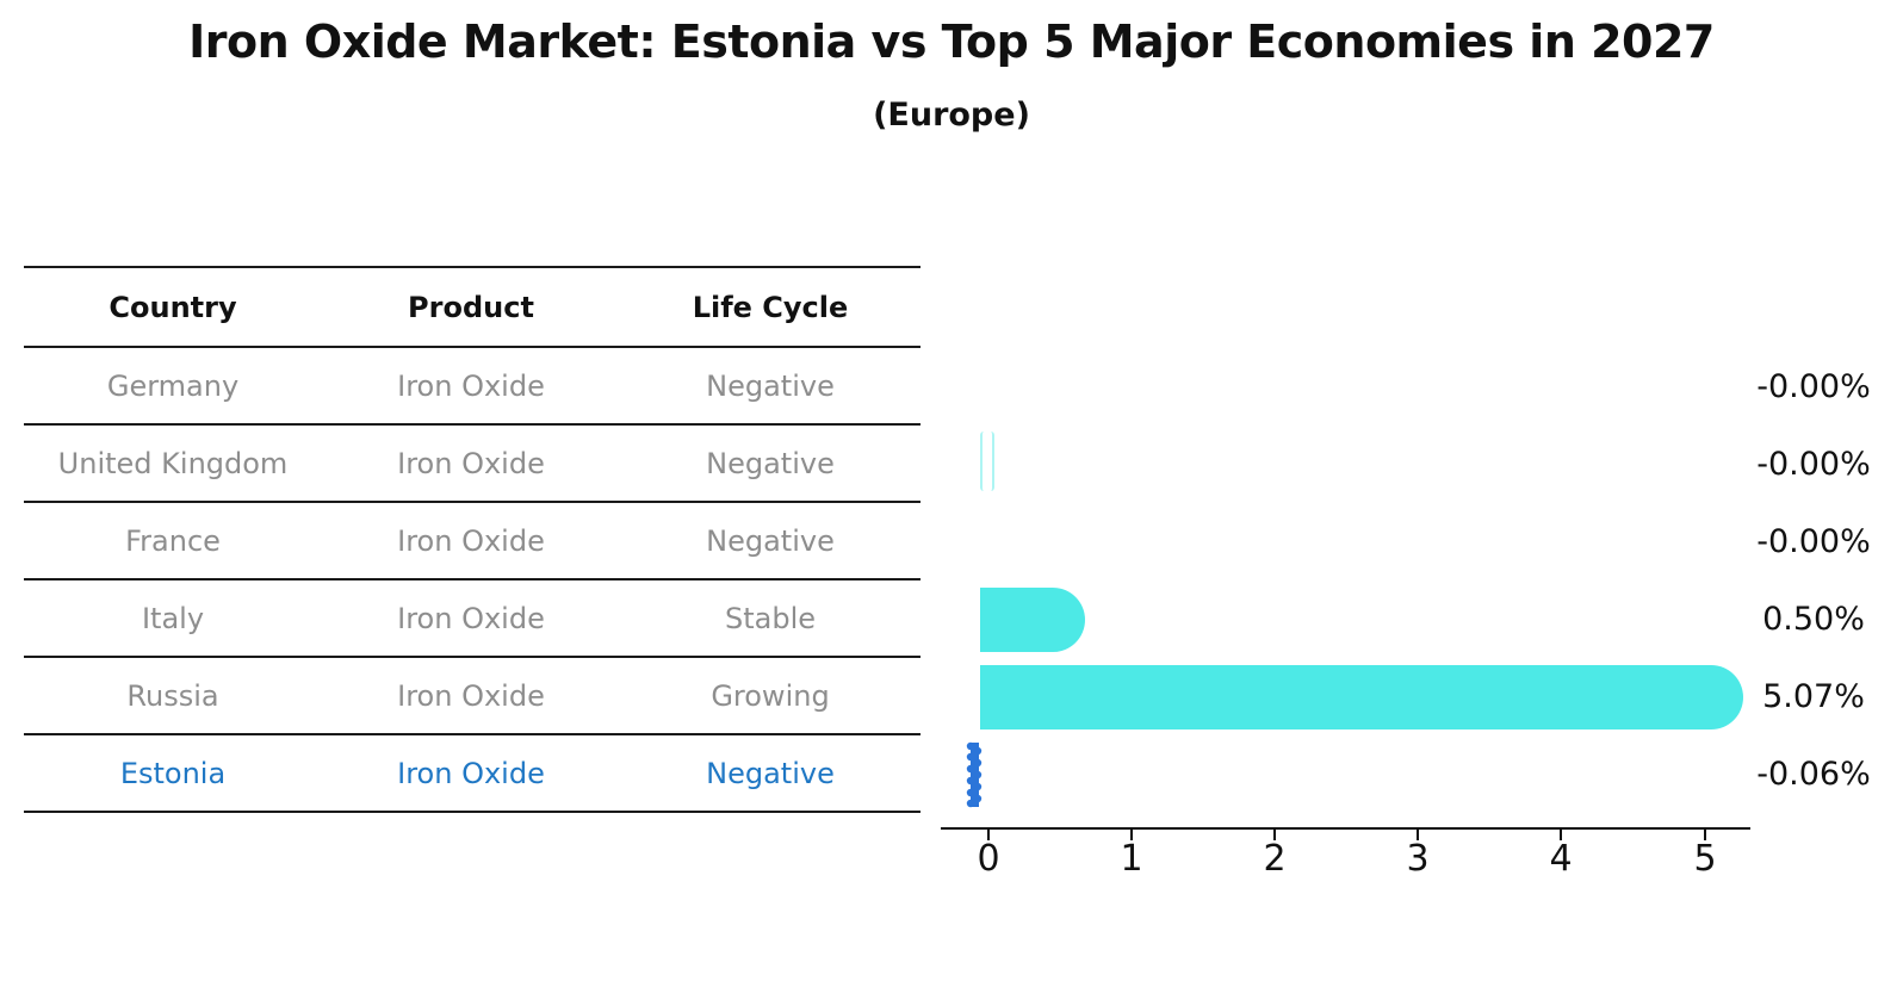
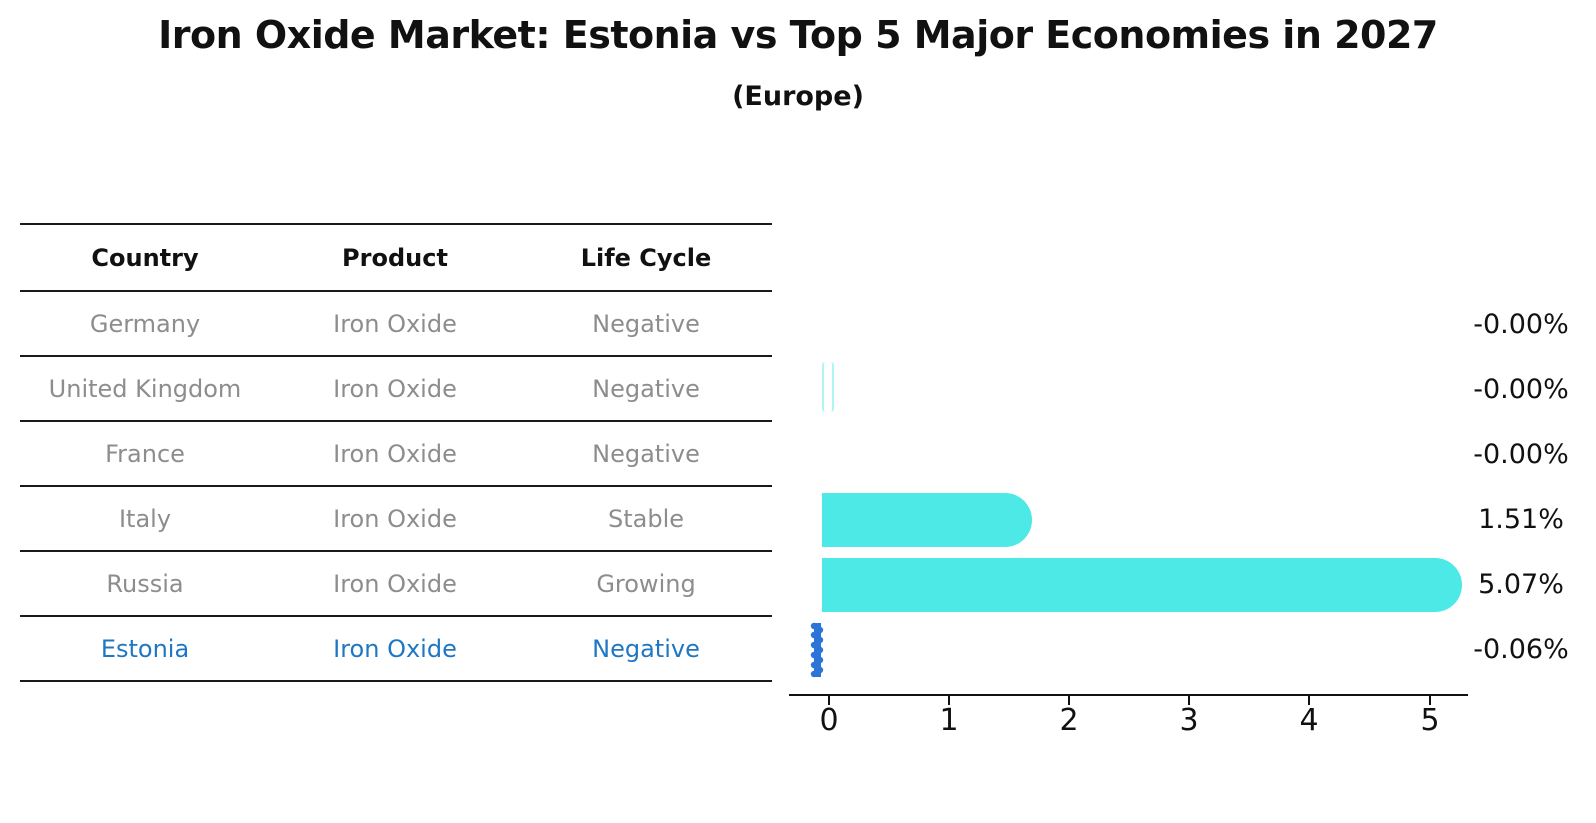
Italy: 0.50% -> 1.51%
